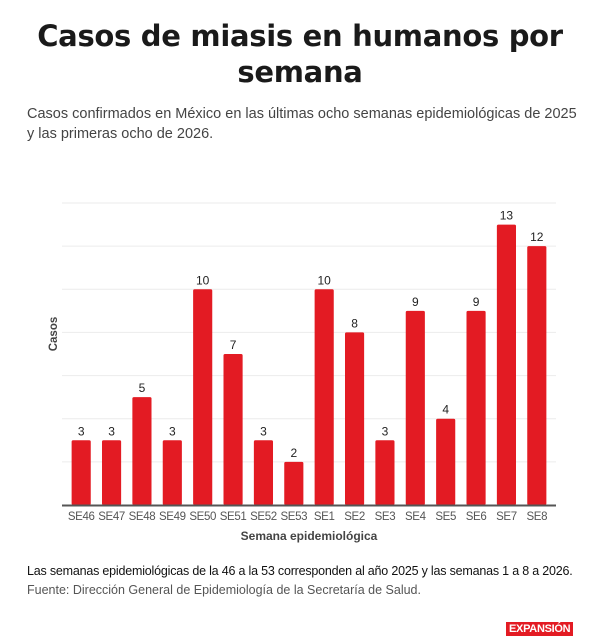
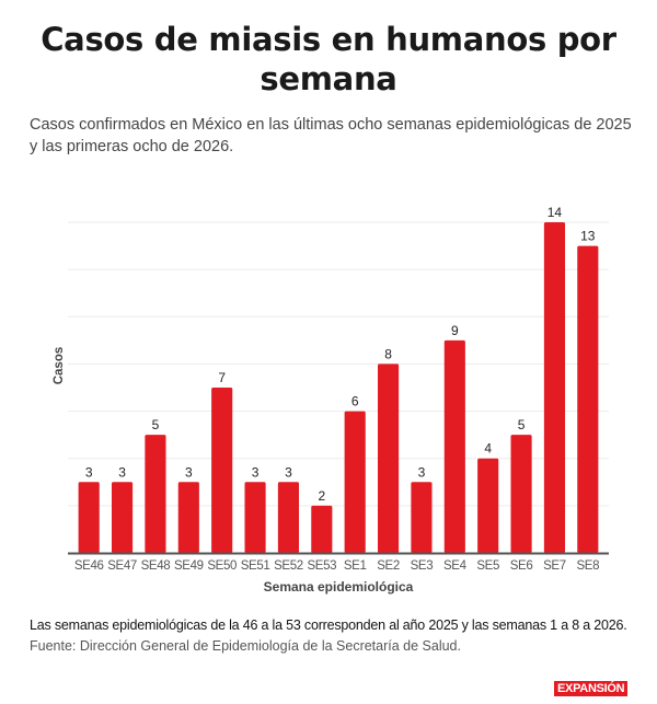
SE50: 10 -> 7
SE51: 7 -> 3
SE1: 10 -> 6
SE6: 9 -> 5
SE7: 13 -> 14
SE8: 12 -> 13
